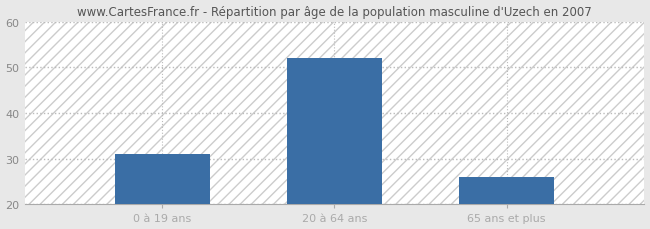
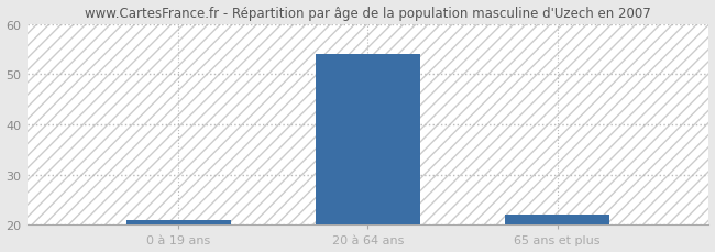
0 à 19 ans: 31 -> 21
20 à 64 ans: 52 -> 54
65 ans et plus: 26 -> 22
